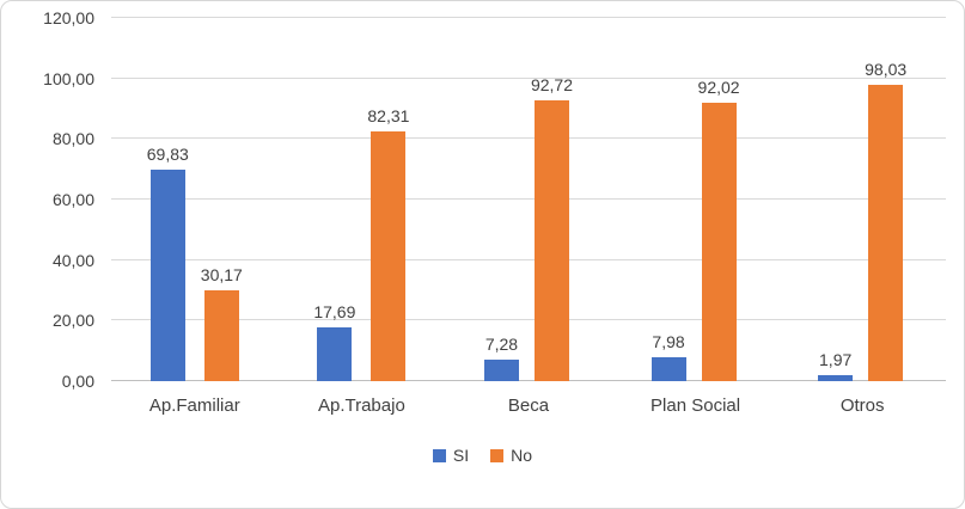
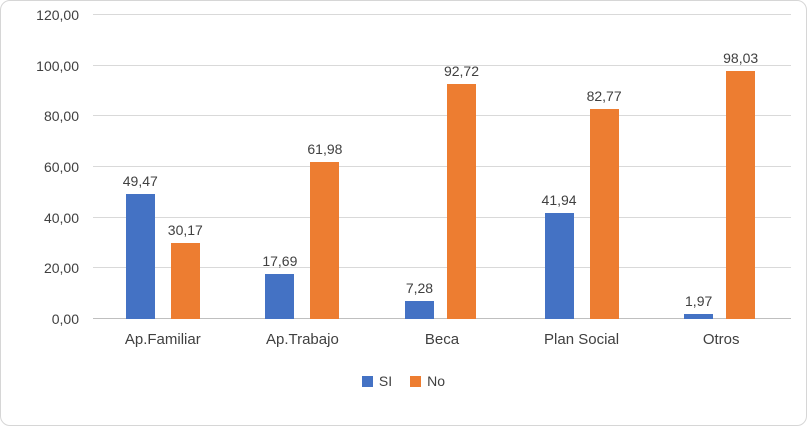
SI/Ap.Familiar: 69,83 -> 49,47
No/Ap.Trabajo: 82,31 -> 61,98
SI/Plan Social: 7,98 -> 41,94
No/Plan Social: 92,02 -> 82,77
